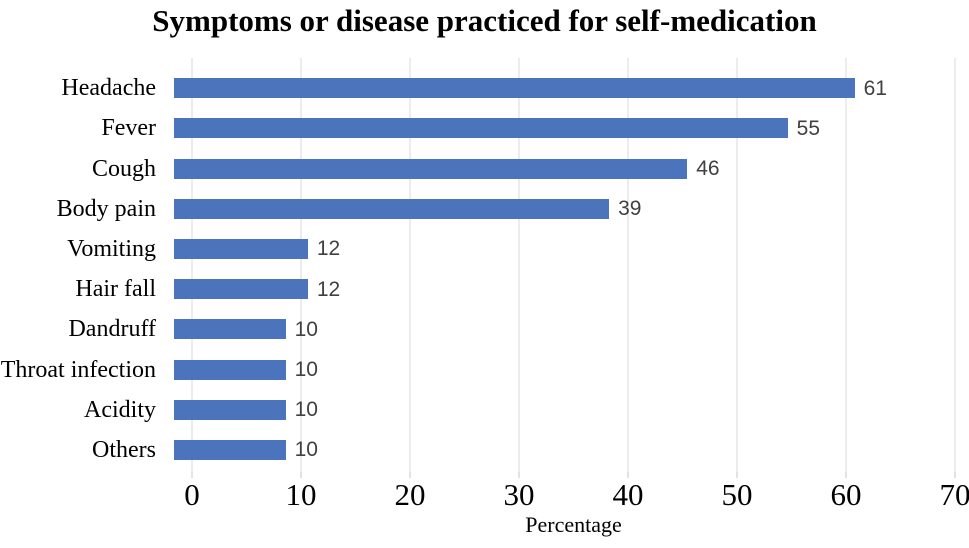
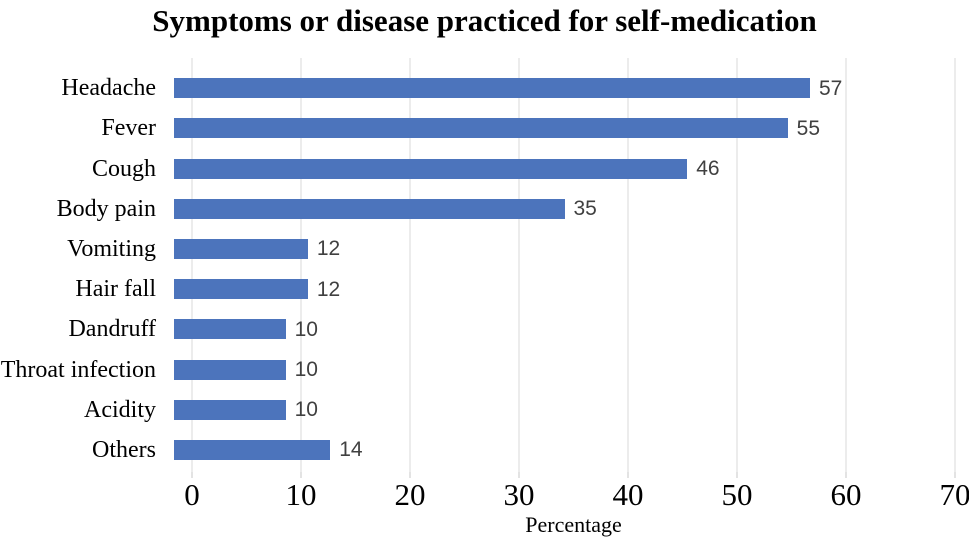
Headache: 61 -> 57
Body pain: 39 -> 35
Others: 10 -> 14
